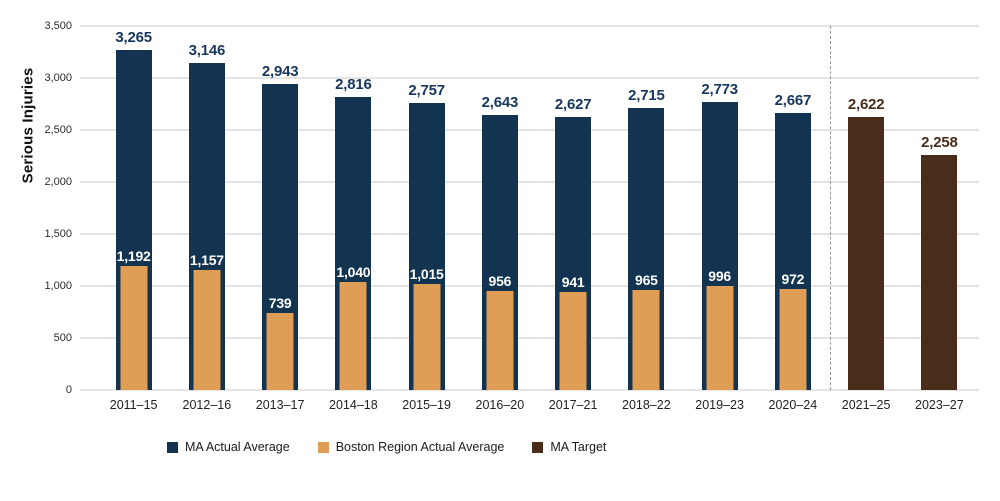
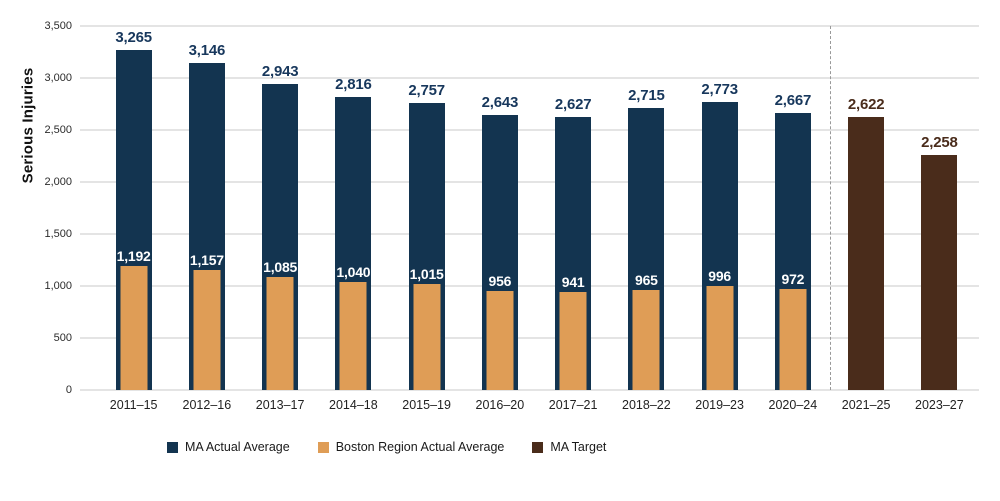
Boston Region Actual Average/2013–17: 739 -> 1,085
